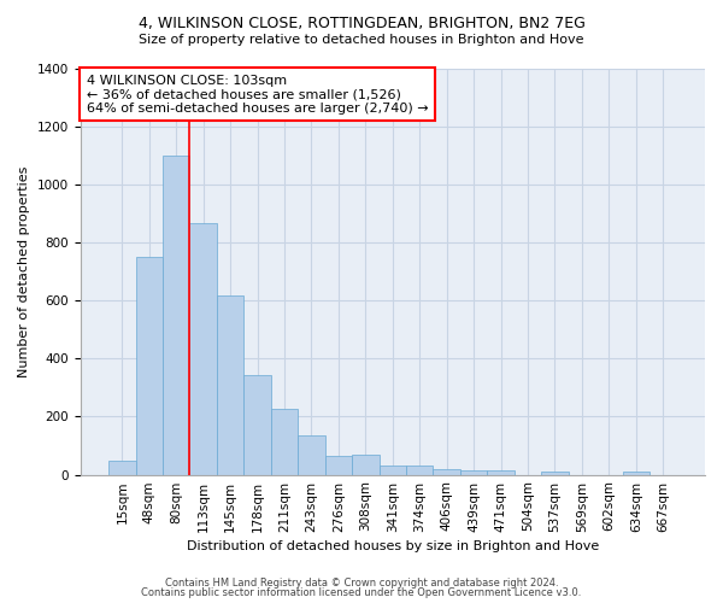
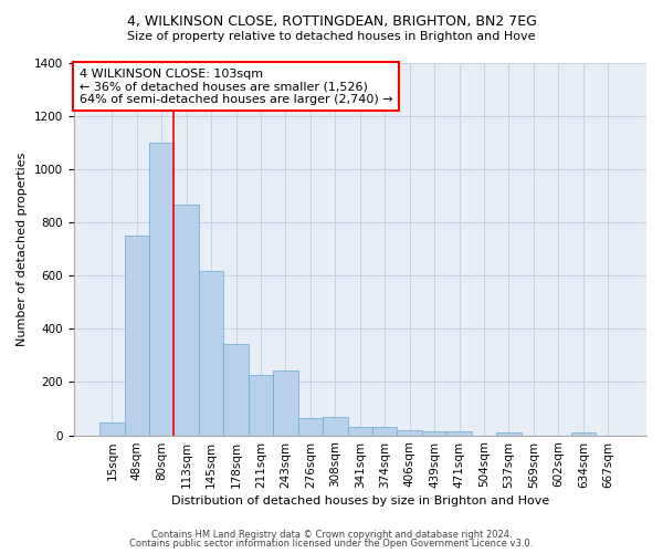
243sqm: 135 -> 245
